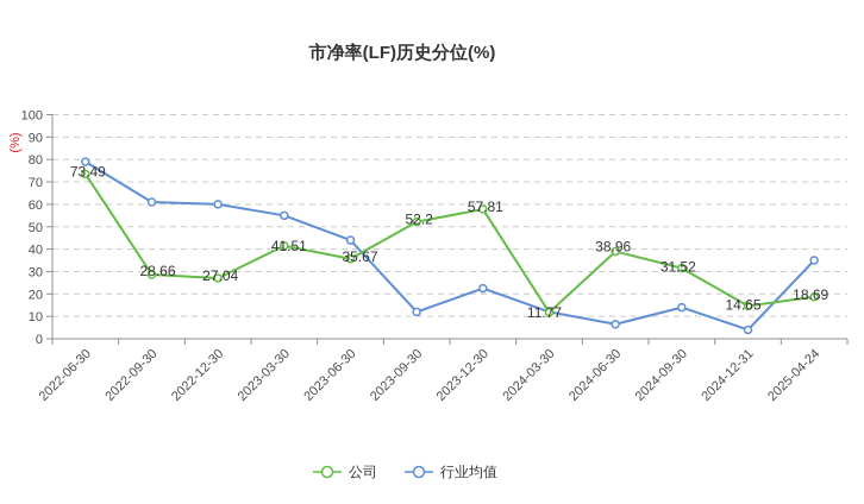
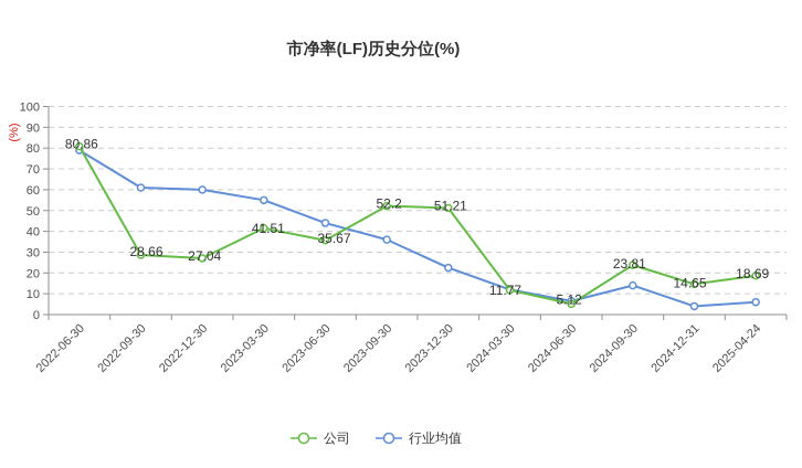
公司/2022-06-30: 73.49 -> 80.86
行业均值/2023-09-30: 12 -> 36
公司/2023-12-30: 57.81 -> 51.21
公司/2024-06-30: 38.96 -> 5.12
公司/2024-09-30: 31.52 -> 23.81
行业均值/2025-04-24: 35 -> 6
